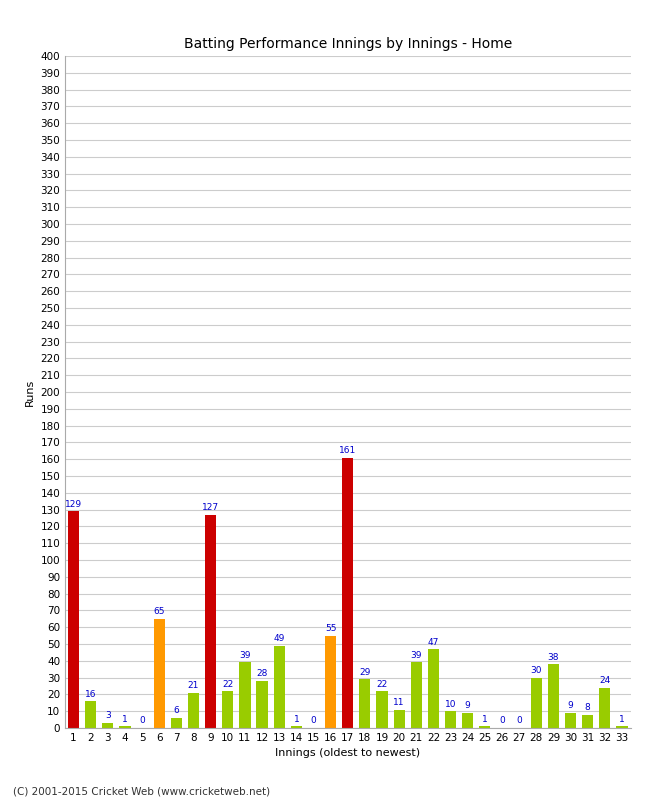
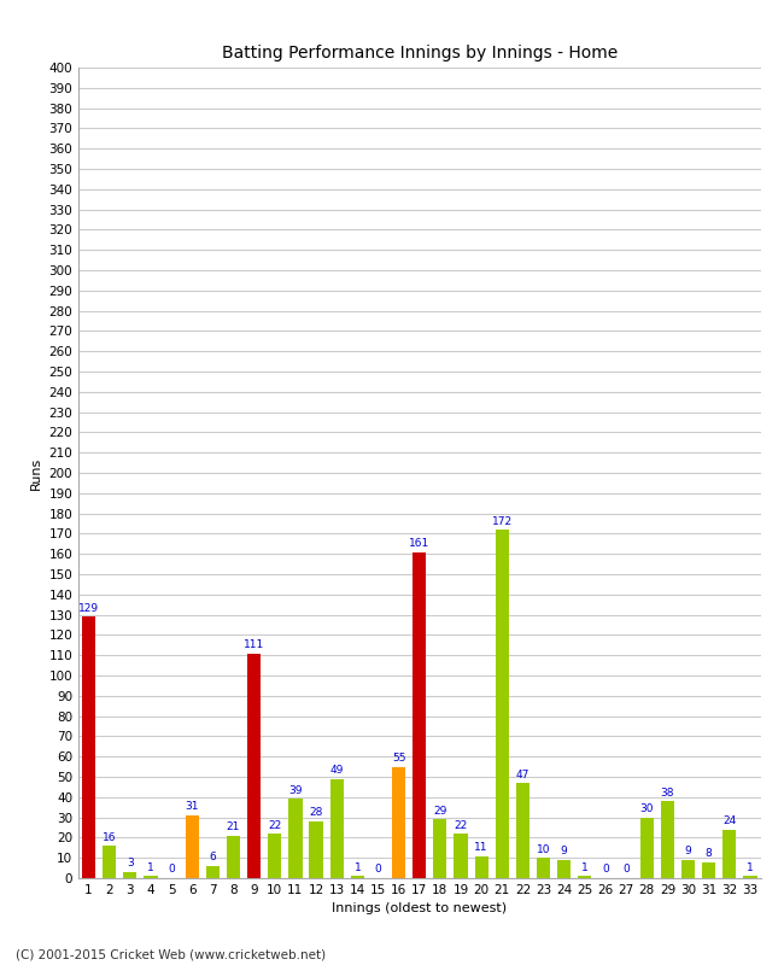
6: 65 -> 31
9: 127 -> 111
21: 39 -> 172
